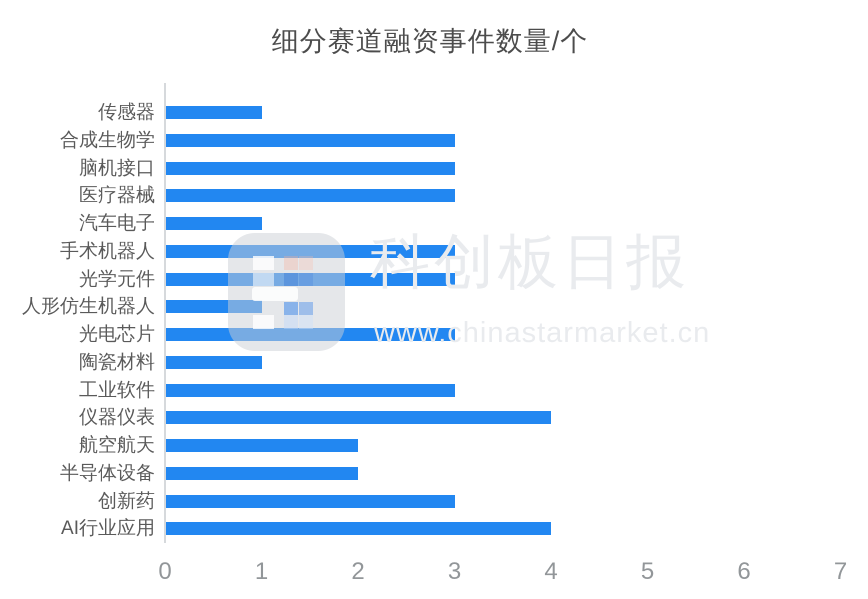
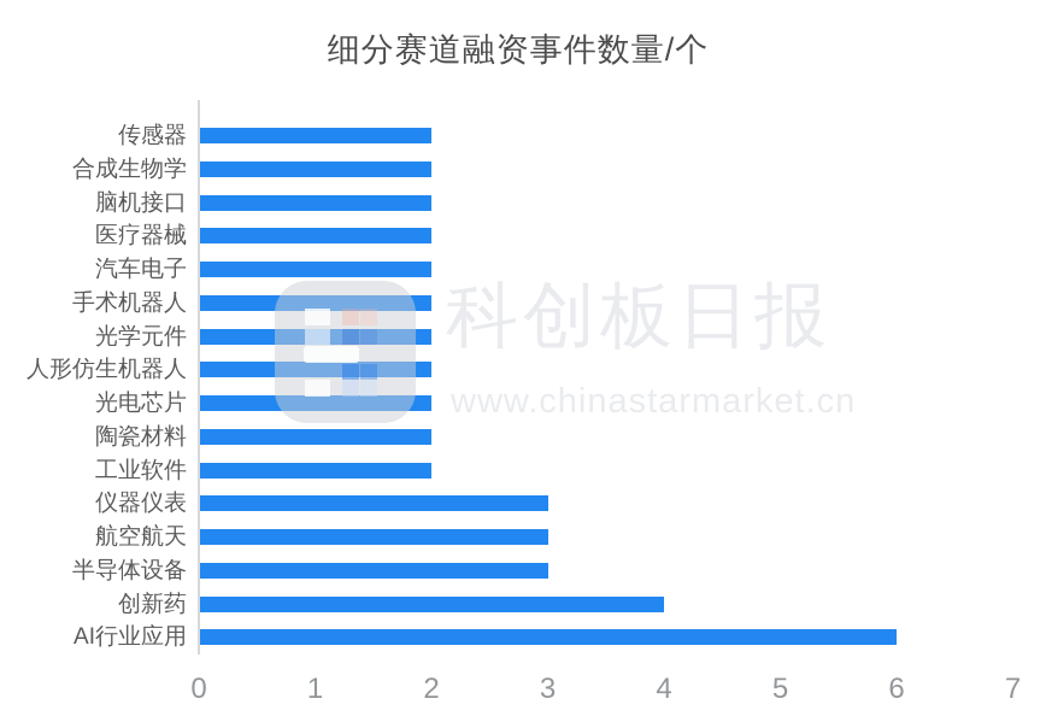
传感器: 1 -> 2
合成生物学: 3 -> 2
脑机接口: 3 -> 2
医疗器械: 3 -> 2
汽车电子: 1 -> 2
手术机器人: 3 -> 2
光学元件: 3 -> 2
人形仿生机器人: 1 -> 2
光电芯片: 3 -> 2
陶瓷材料: 1 -> 2
工业软件: 3 -> 2
仪器仪表: 4 -> 3
航空航天: 2 -> 3
半导体设备: 2 -> 3
创新药: 3 -> 4
AI行业应用: 4 -> 6
